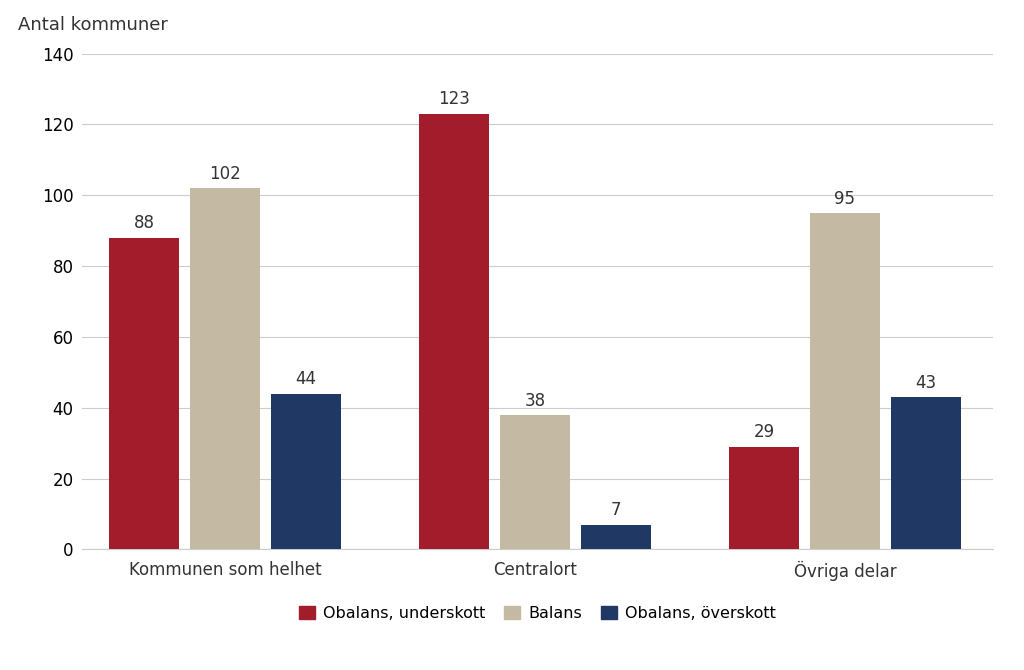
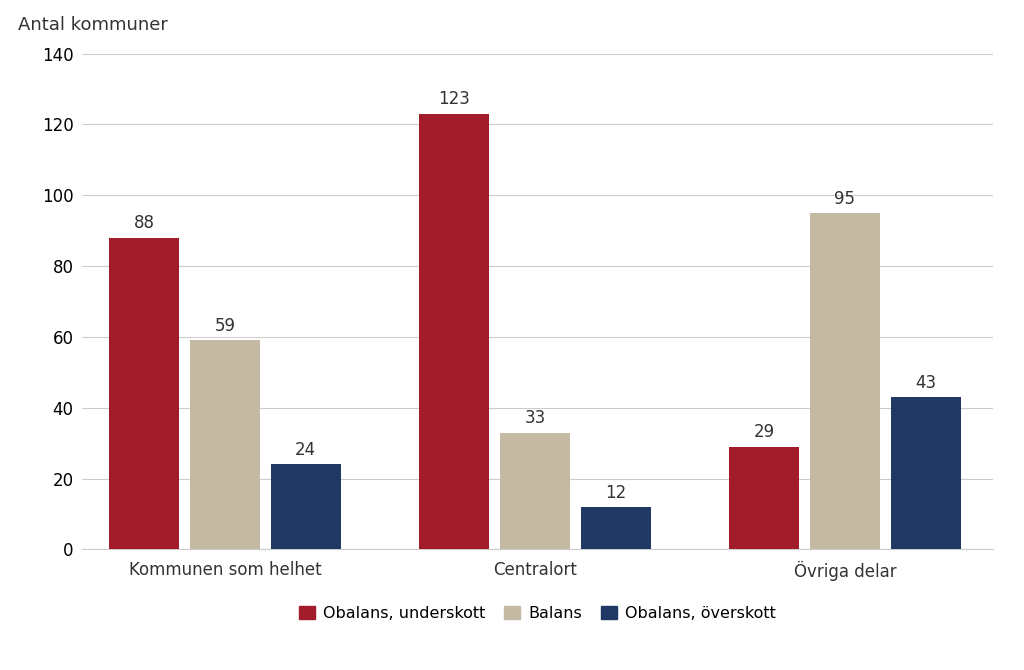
Balans/Kommunen som helhet: 102 -> 59
Obalans, överskott/Kommunen som helhet: 44 -> 24
Balans/Centralort: 38 -> 33
Obalans, överskott/Centralort: 7 -> 12
